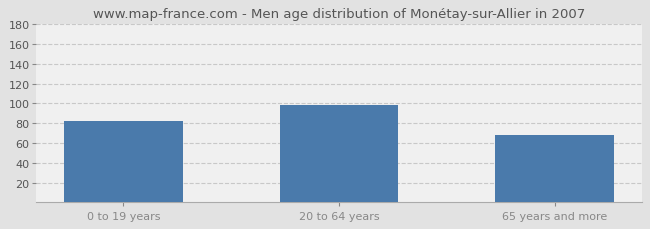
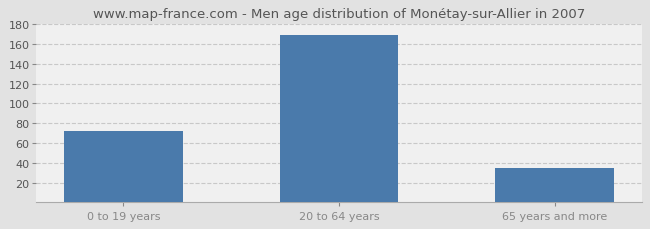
0 to 19 years: 82 -> 72
20 to 64 years: 98 -> 169
65 years and more: 68 -> 35
